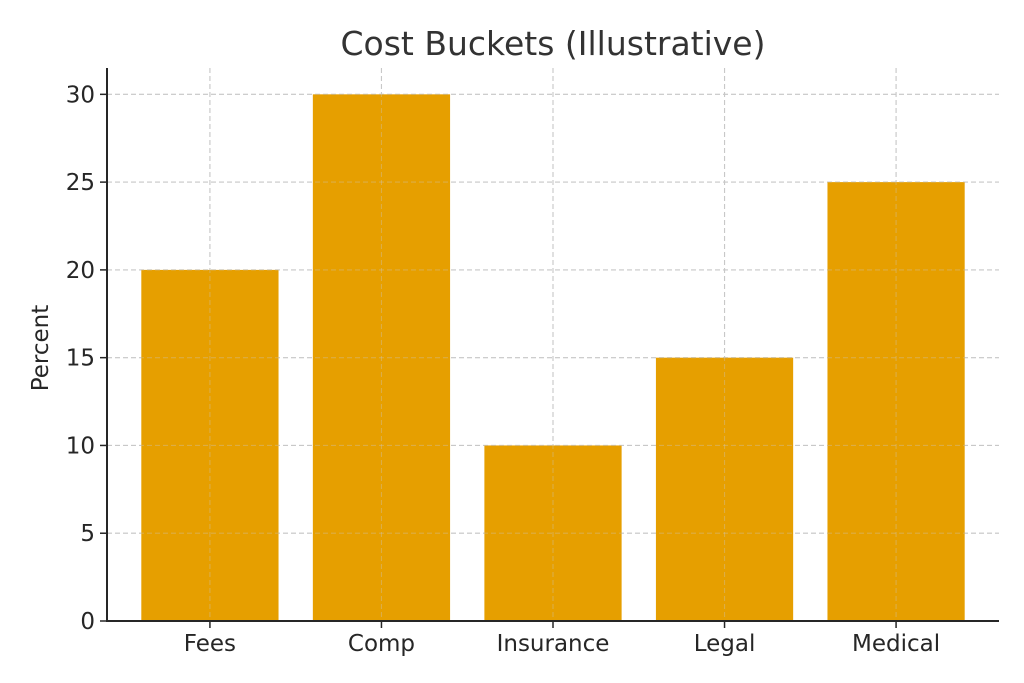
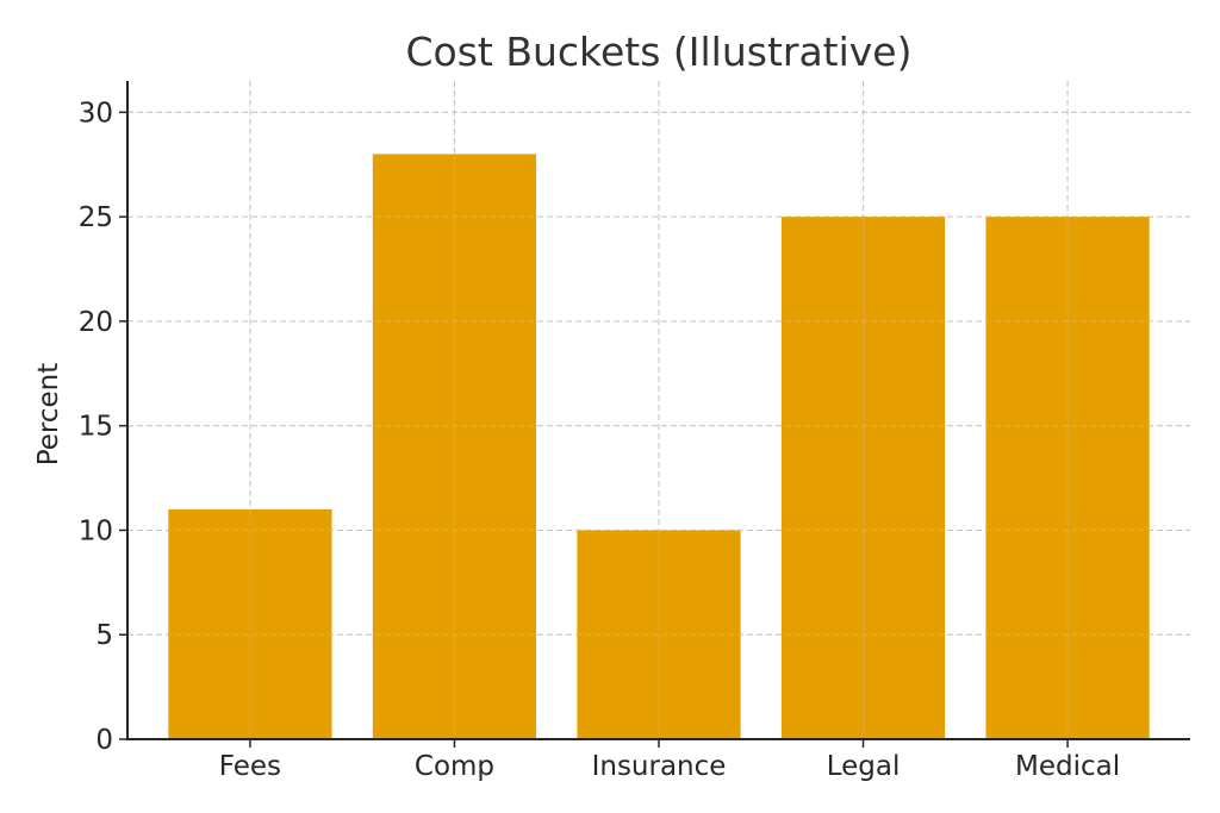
Fees: 20 -> 11
Comp: 30 -> 28
Legal: 15 -> 25
